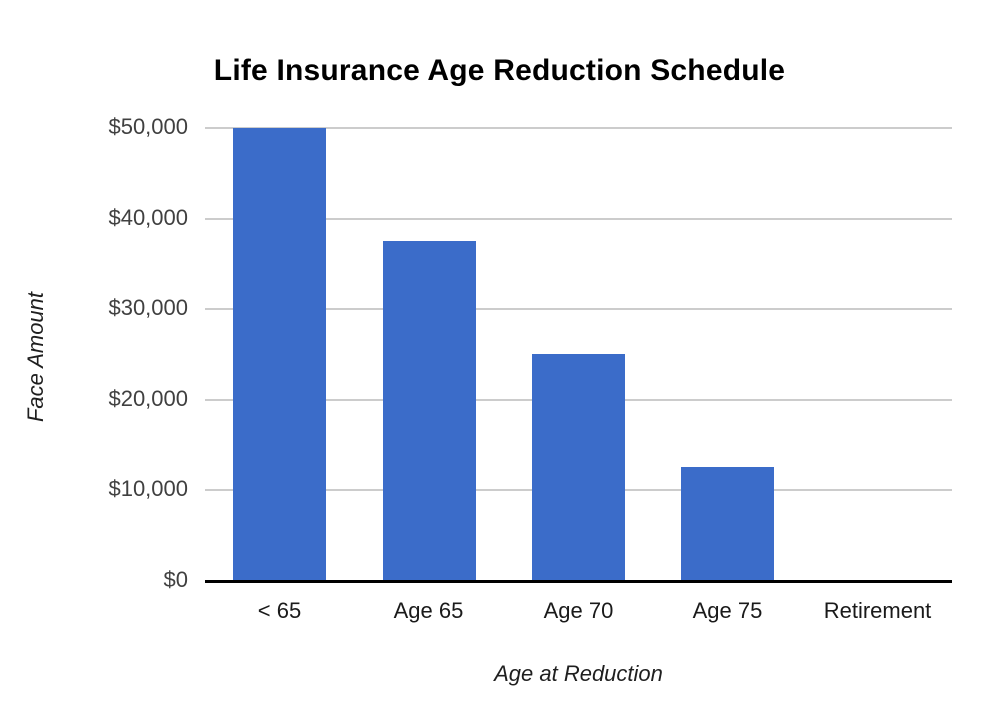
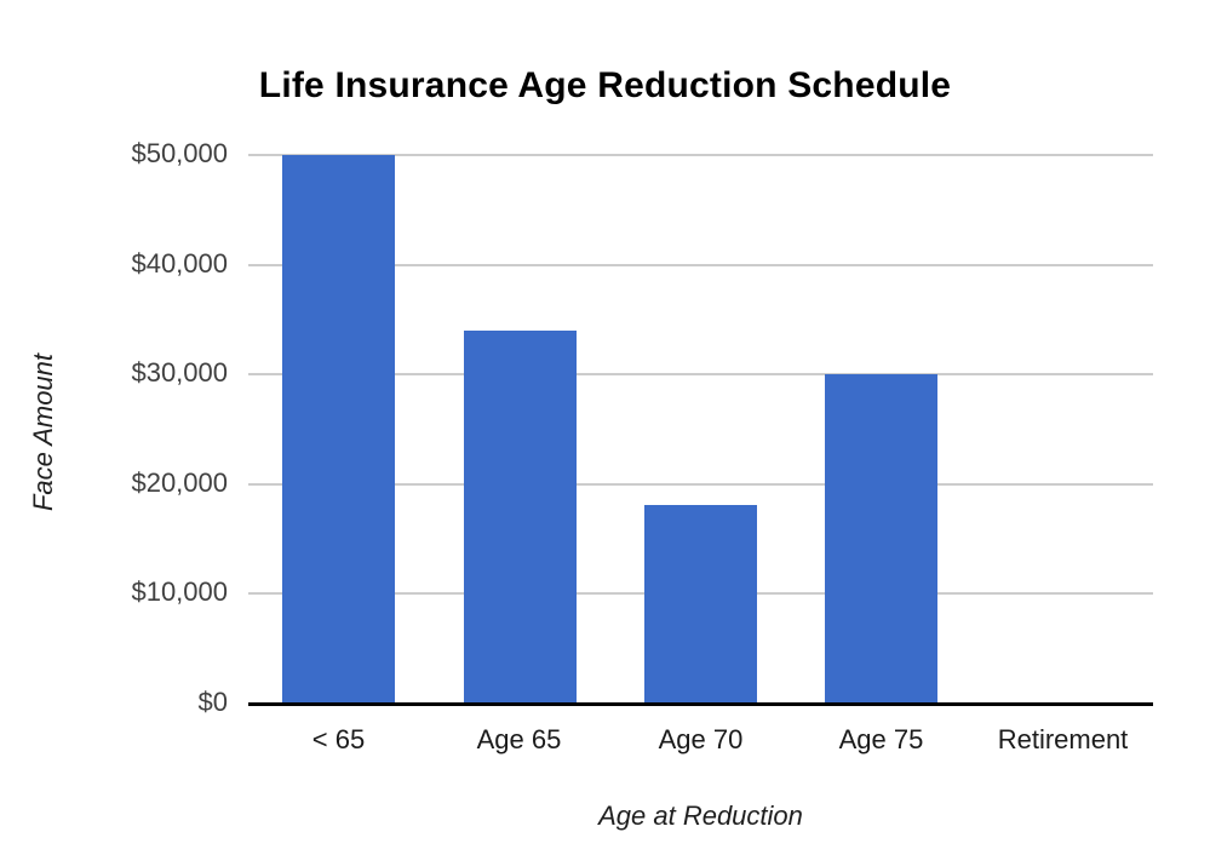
Age 65: $38000 -> $34000
Age 70: $25000 -> $18000
Age 75: $12000 -> $30000
